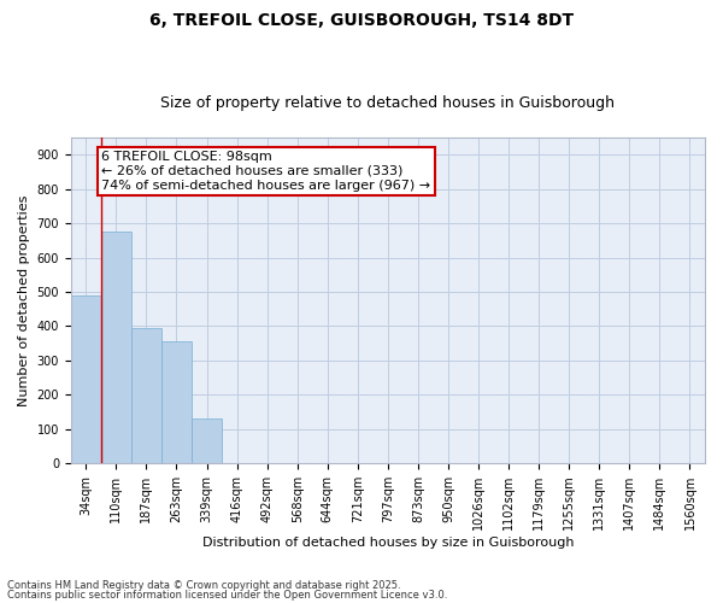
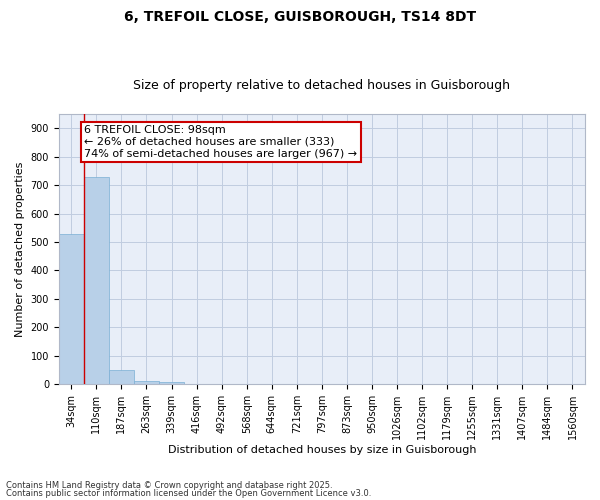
34sqm: 490 -> 528
110sqm: 675 -> 727
187sqm: 395 -> 48
263sqm: 355 -> 10
339sqm: 130 -> 8
